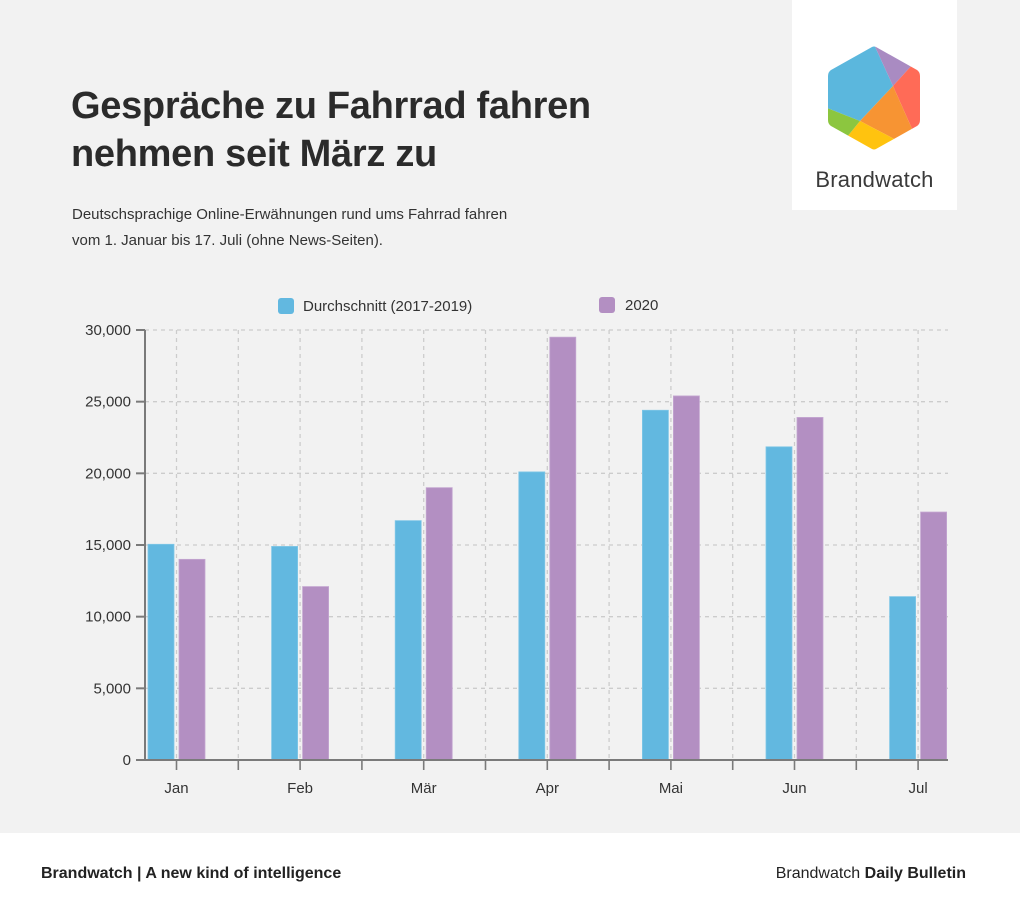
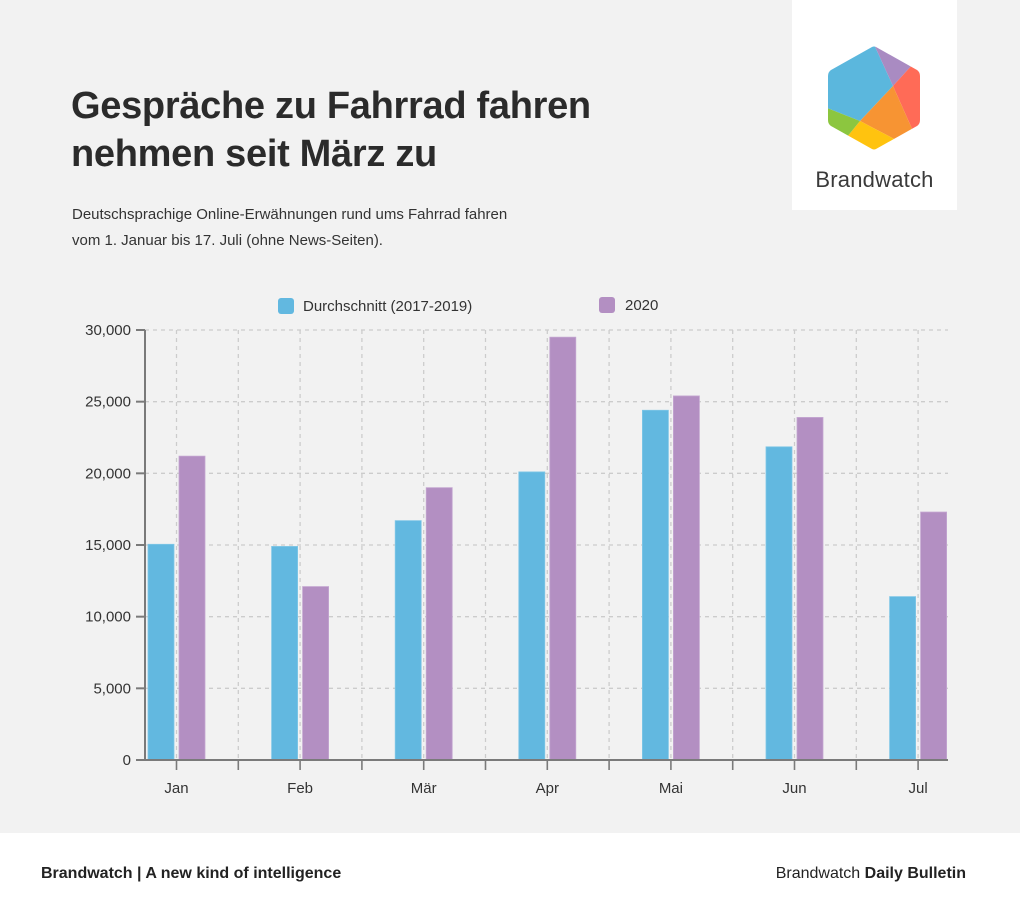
2020/Jan: 14000 -> 21200
